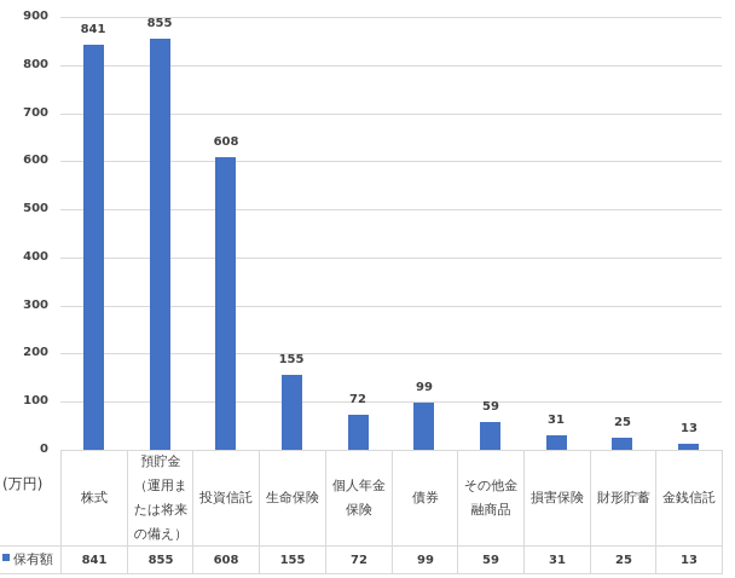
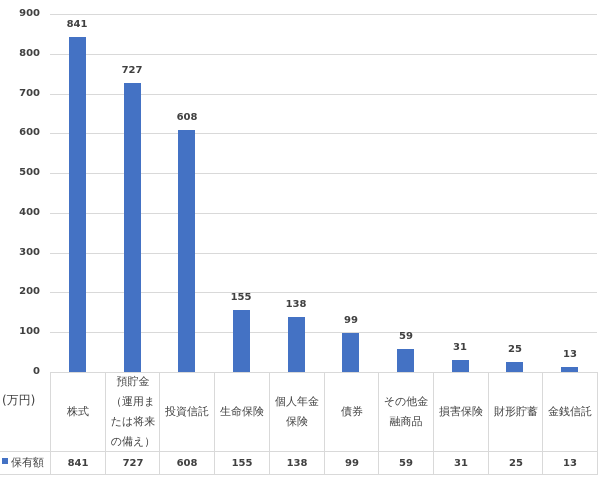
預貯金（運用または将来の備え）: 855 -> 727
個人年金保険: 72 -> 138
